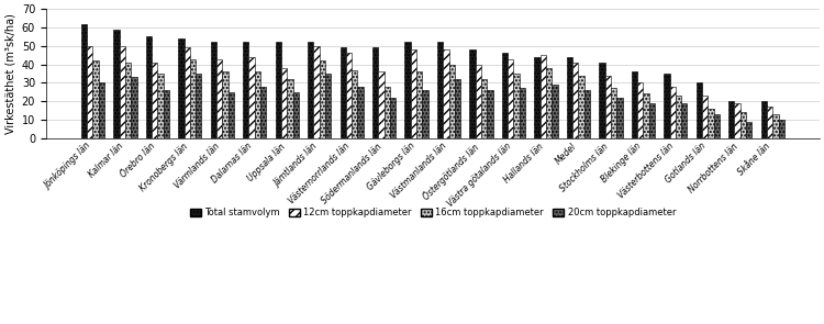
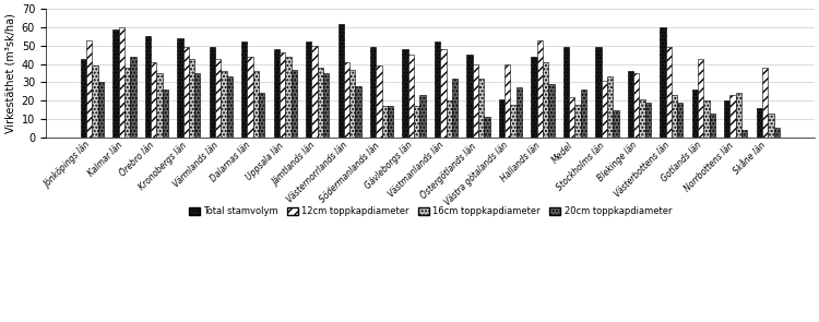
Total stamvolym/Jönköpings län: 62 -> 43
12cm toppkapdiameter/Jönköpings län: 50 -> 53
16cm toppkapdiameter/Jönköpings län: 42 -> 39
12cm toppkapdiameter/Kalmar län: 50 -> 60
16cm toppkapdiameter/Kalmar län: 41 -> 38
20cm toppkapdiameter/Kalmar län: 33 -> 44
Total stamvolym/Värmlands län: 52 -> 49
20cm toppkapdiameter/Värmlands län: 25 -> 33
20cm toppkapdiameter/Dalarnas län: 28 -> 24
Total stamvolym/Uppsala län: 52 -> 48
12cm toppkapdiameter/Uppsala län: 38 -> 46
16cm toppkapdiameter/Uppsala län: 32 -> 44
20cm toppkapdiameter/Uppsala län: 25 -> 37
16cm toppkapdiameter/Jämtlands län: 42 -> 38
Total stamvolym/Västernorrlands län: 49 -> 62
12cm toppkapdiameter/Västernorrlands län: 46 -> 41
12cm toppkapdiameter/Södermanlands län: 36 -> 39
16cm toppkapdiameter/Södermanlands län: 28 -> 17
20cm toppkapdiameter/Södermanlands län: 22 -> 17
Total stamvolym/Gävleborgs län: 52 -> 48
12cm toppkapdiameter/Gävleborgs län: 48 -> 45
16cm toppkapdiameter/Gävleborgs län: 36 -> 17
20cm toppkapdiameter/Gävleborgs län: 26 -> 23
16cm toppkapdiameter/Västmanlands län: 40 -> 20
Total stamvolym/Östergötlands län: 48 -> 45
20cm toppkapdiameter/Östergötlands län: 26 -> 11
Total stamvolym/Västra götalands län: 46 -> 21
12cm toppkapdiameter/Västra götalands län: 43 -> 40
16cm toppkapdiameter/Västra götalands län: 35 -> 18
12cm toppkapdiameter/Hallands län: 45 -> 53
16cm toppkapdiameter/Hallands län: 38 -> 41
Total stamvolym/Medel: 44 -> 49
12cm toppkapdiameter/Medel: 41 -> 22
16cm toppkapdiameter/Medel: 34 -> 18
Total stamvolym/Stockholms län: 41 -> 49
12cm toppkapdiameter/Stockholms län: 34 -> 31
16cm toppkapdiameter/Stockholms län: 27 -> 33
20cm toppkapdiameter/Stockholms län: 22 -> 15
12cm toppkapdiameter/Blekinge län: 30 -> 35
16cm toppkapdiameter/Blekinge län: 24 -> 21
Total stamvolym/Västerbottens län: 35 -> 60
12cm toppkapdiameter/Västerbottens län: 28 -> 49
Total stamvolym/Gotlands län: 30 -> 26
12cm toppkapdiameter/Gotlands län: 23 -> 43
16cm toppkapdiameter/Gotlands län: 16 -> 20
12cm toppkapdiameter/Norrbottens län: 19 -> 23
16cm toppkapdiameter/Norrbottens län: 14 -> 24
20cm toppkapdiameter/Norrbottens län: 9 -> 4
Total stamvolym/Skåne län: 20 -> 16
12cm toppkapdiameter/Skåne län: 17 -> 38
20cm toppkapdiameter/Skåne län: 10 -> 5
